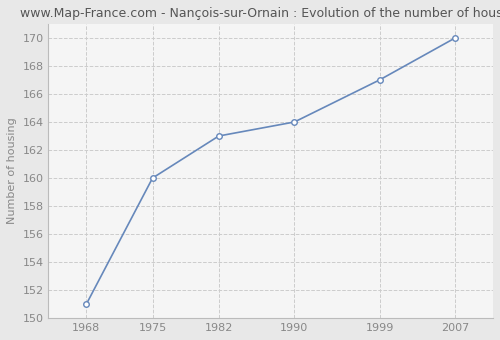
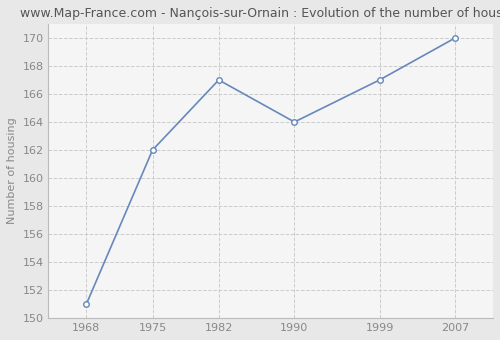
1975: 160 -> 162
1982: 163 -> 167
